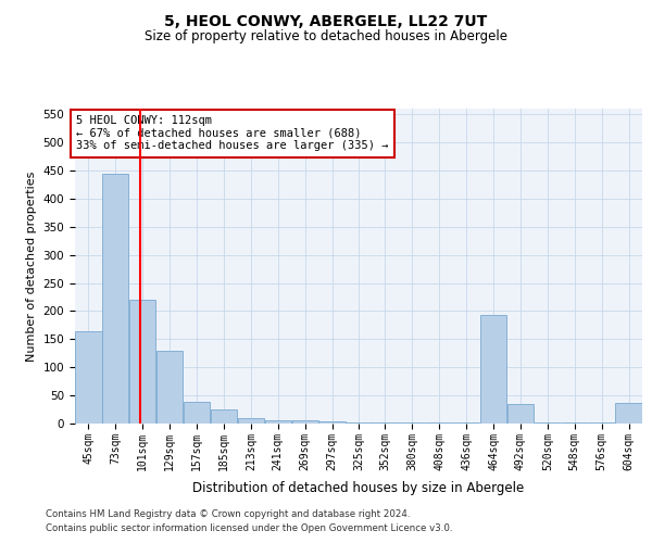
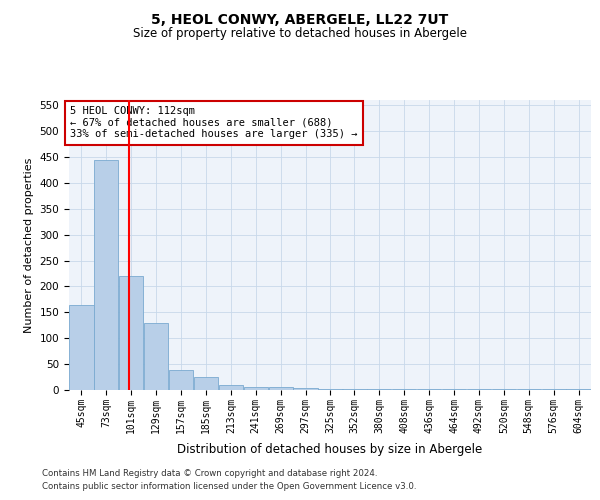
464sqm: 194 -> 1
492sqm: 34 -> 1
604sqm: 36 -> 1
